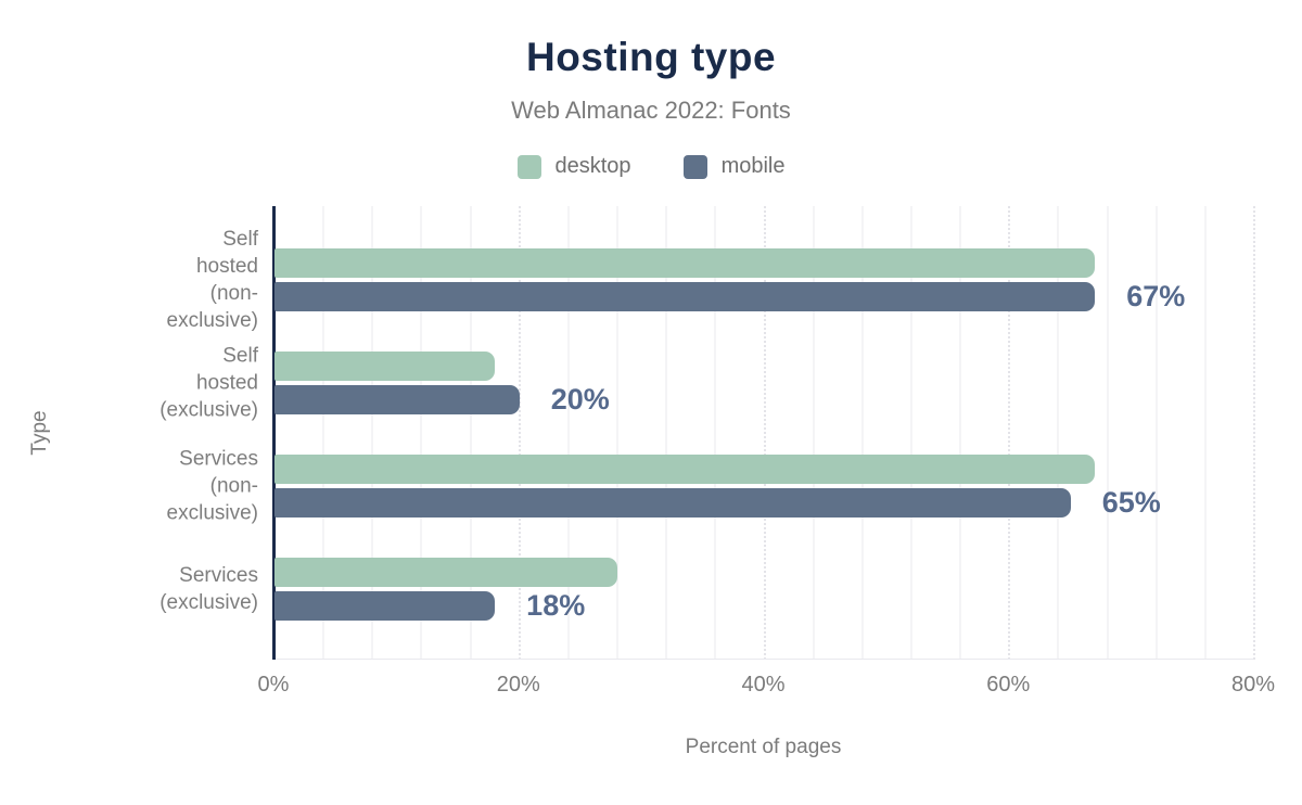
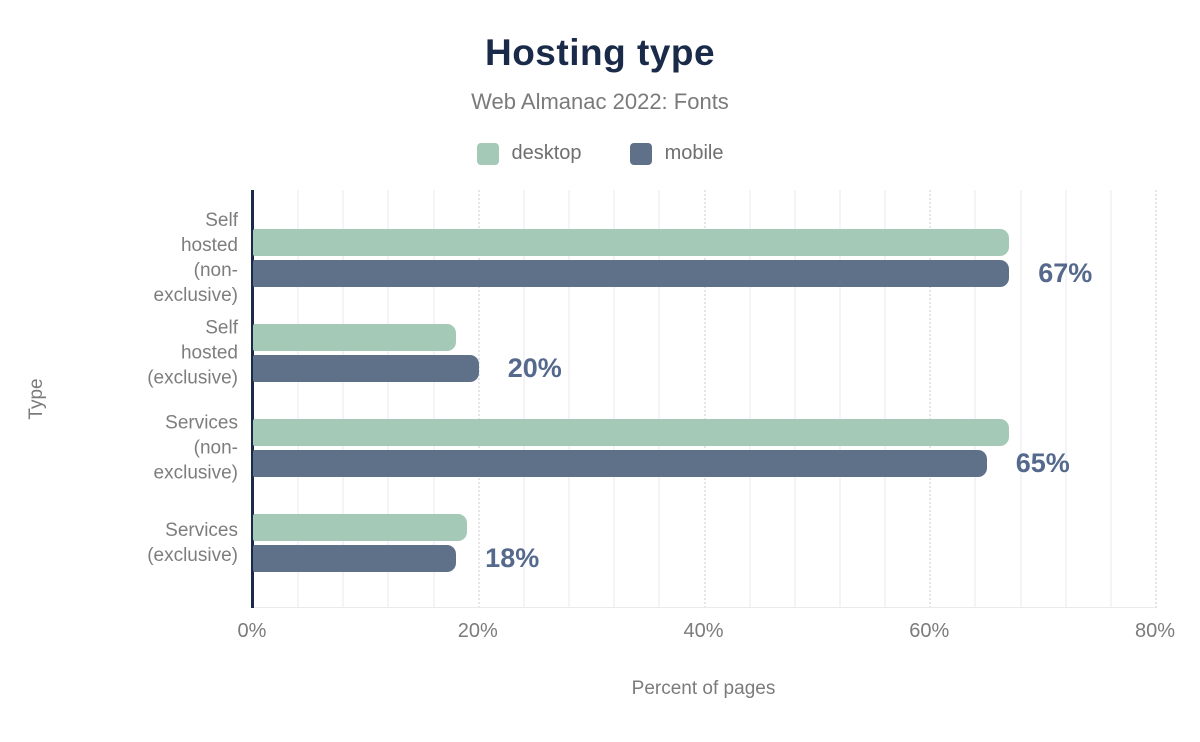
desktop/Services (exclusive): 28% -> 19%
